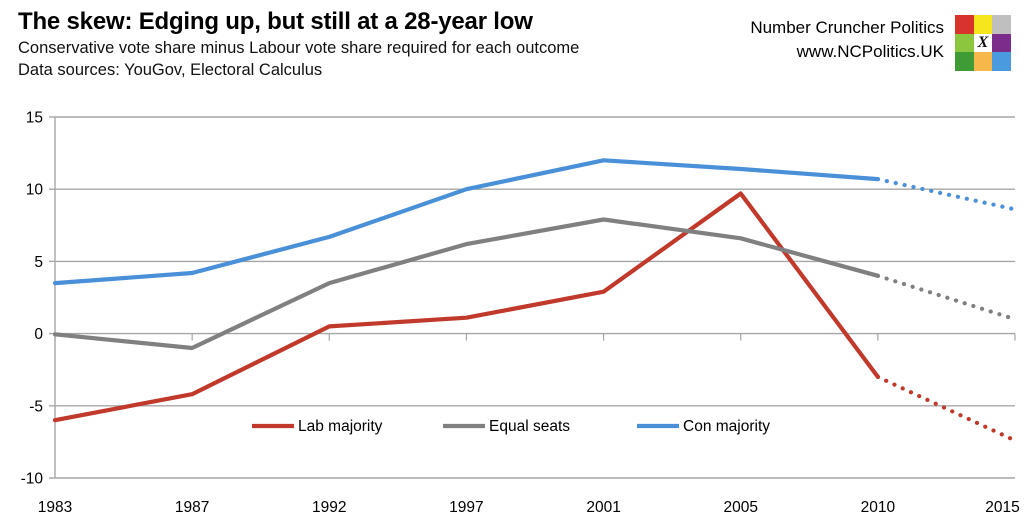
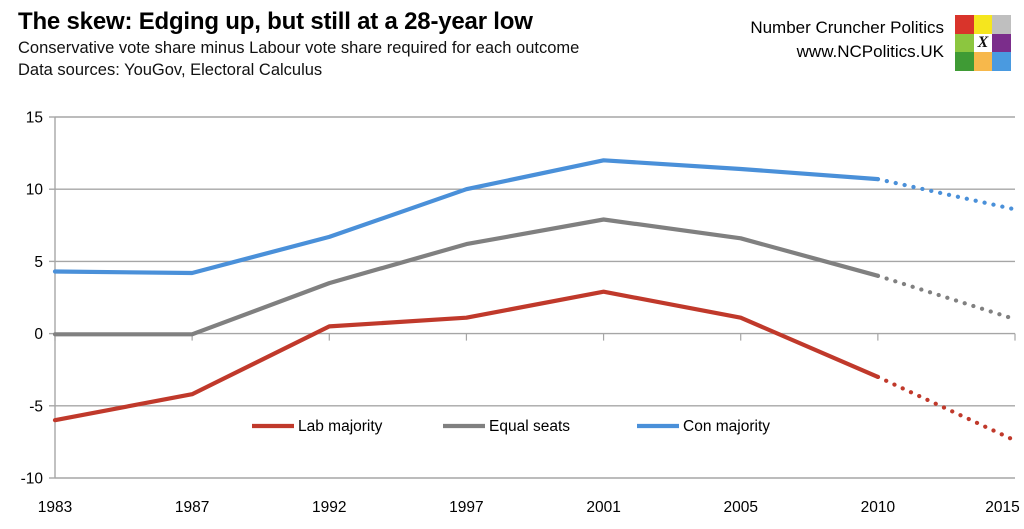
Con majority/1983: 3.5 -> 4.3
Equal seats/1987: -1.0 -> -0.1
Lab majority/2005: 9.7 -> 1.1
